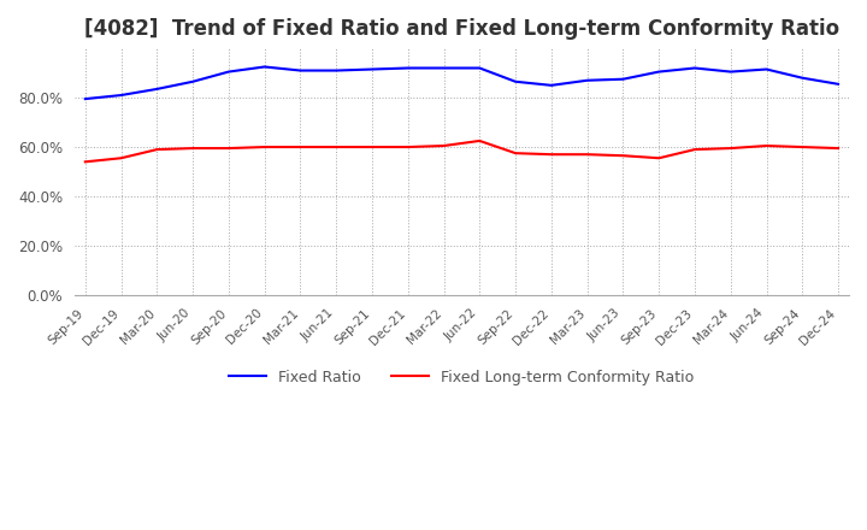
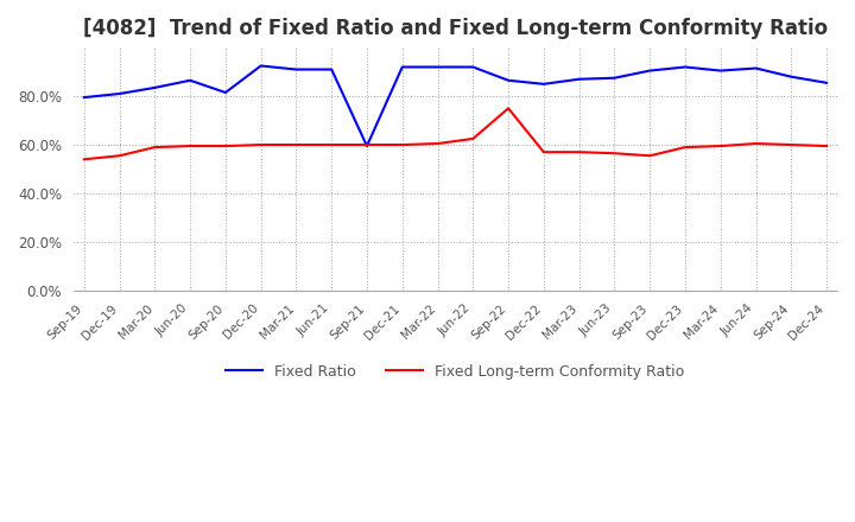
Fixed Ratio/Sep-20: 90.5% -> 81.5%
Fixed Ratio/Sep-21: 91.5% -> 59.5%
Fixed Long-term Conformity Ratio/Sep-22: 57.5% -> 75.0%
